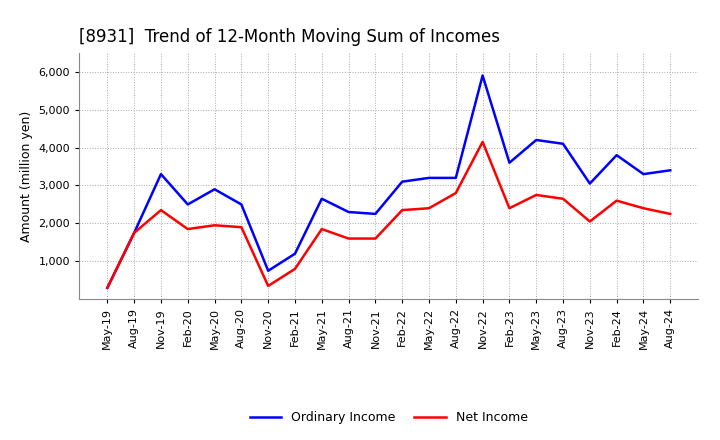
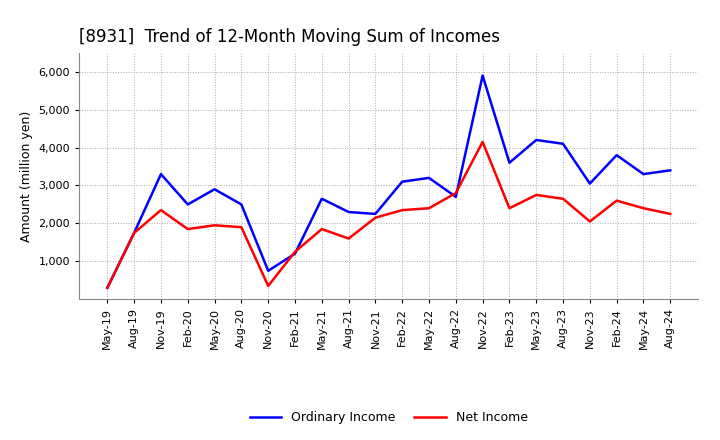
Net Income/Feb-21: 800 -> 1,250
Net Income/Nov-21: 1,600 -> 2,150
Ordinary Income/Aug-22: 3,200 -> 2,700
